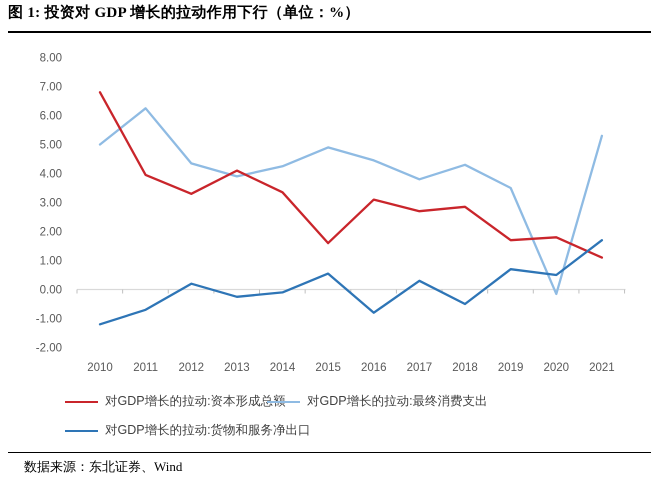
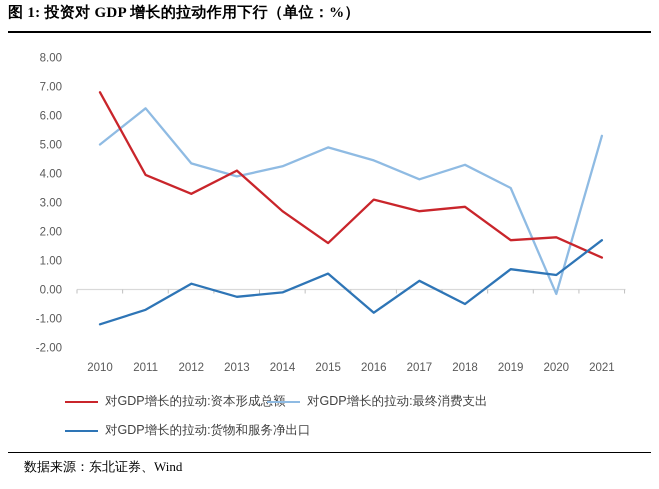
对GDP增长的拉动:资本形成总额/2014: 3.4 -> 2.7
